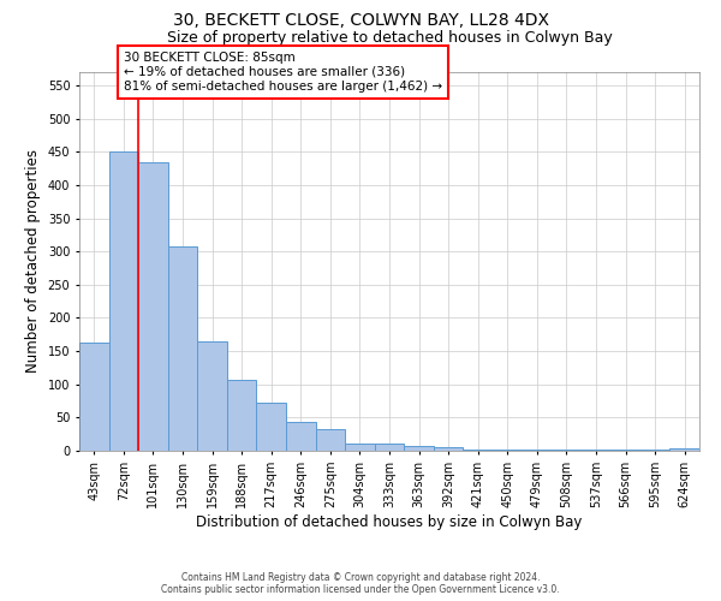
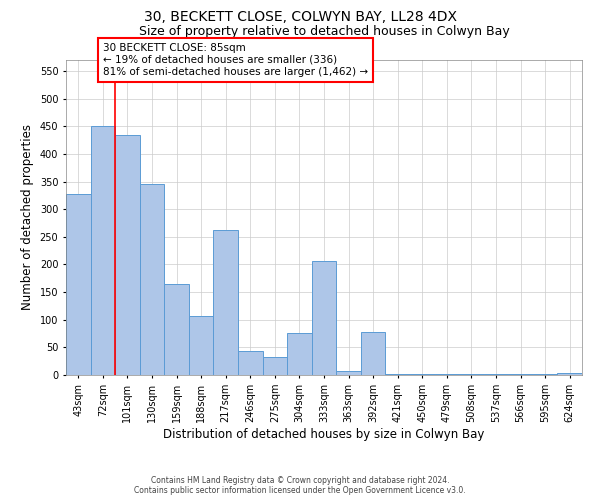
43sqm: 163 -> 328
130sqm: 307 -> 346
217sqm: 73 -> 262
304sqm: 10 -> 76
333sqm: 10 -> 206
392sqm: 5 -> 78
